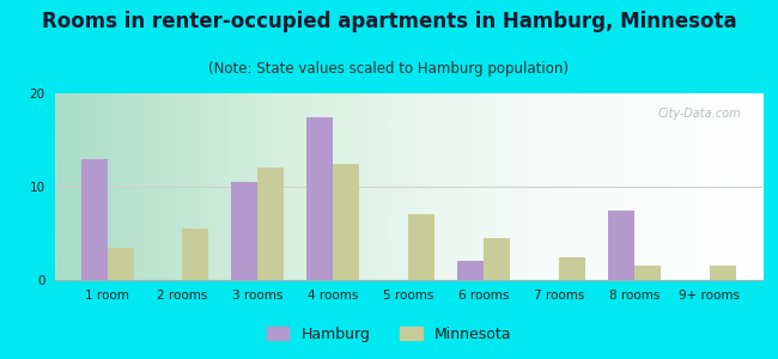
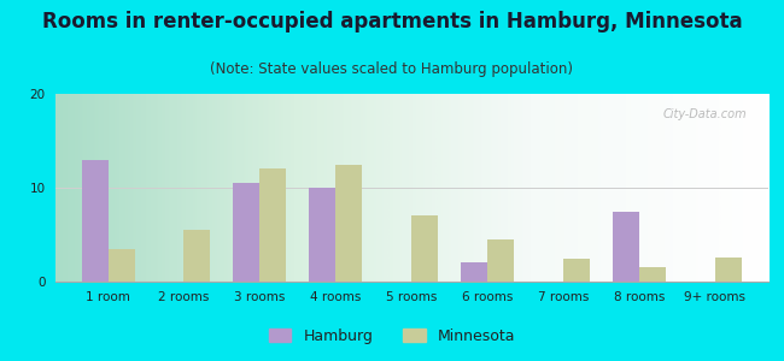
Hamburg/4 rooms: 17.5 -> 10.0
Minnesota/9+ rooms: 1.5 -> 2.6
